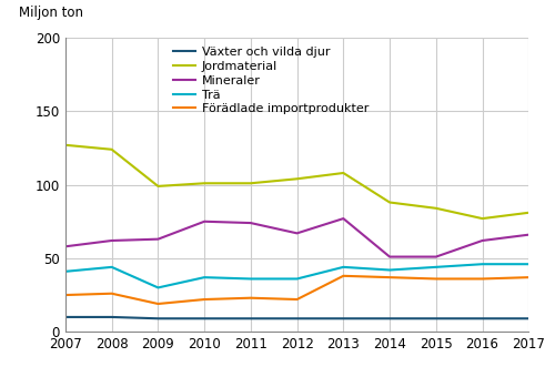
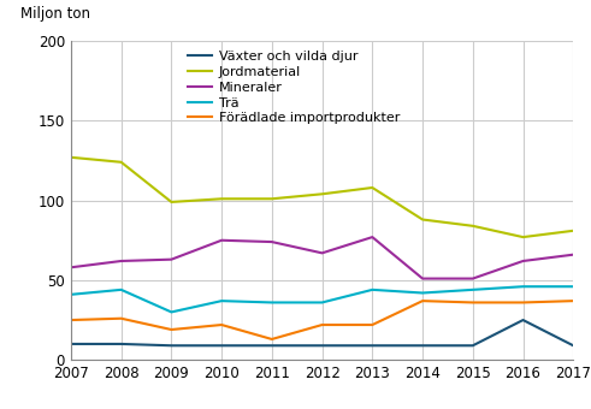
Förädlade importprodukter/2011: 23 -> 13
Förädlade importprodukter/2013: 38 -> 22
Växter och vilda djur/2016: 9 -> 25
